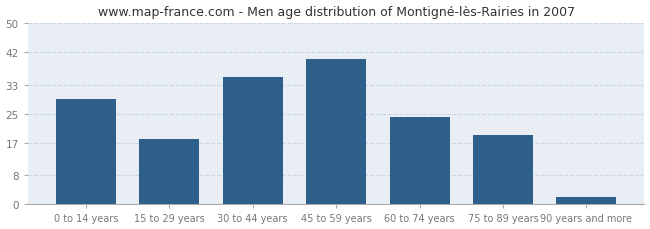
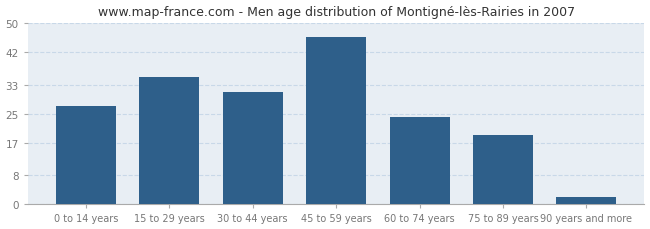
0 to 14 years: 29 -> 27
15 to 29 years: 18 -> 35
30 to 44 years: 35 -> 31
45 to 59 years: 40 -> 46
